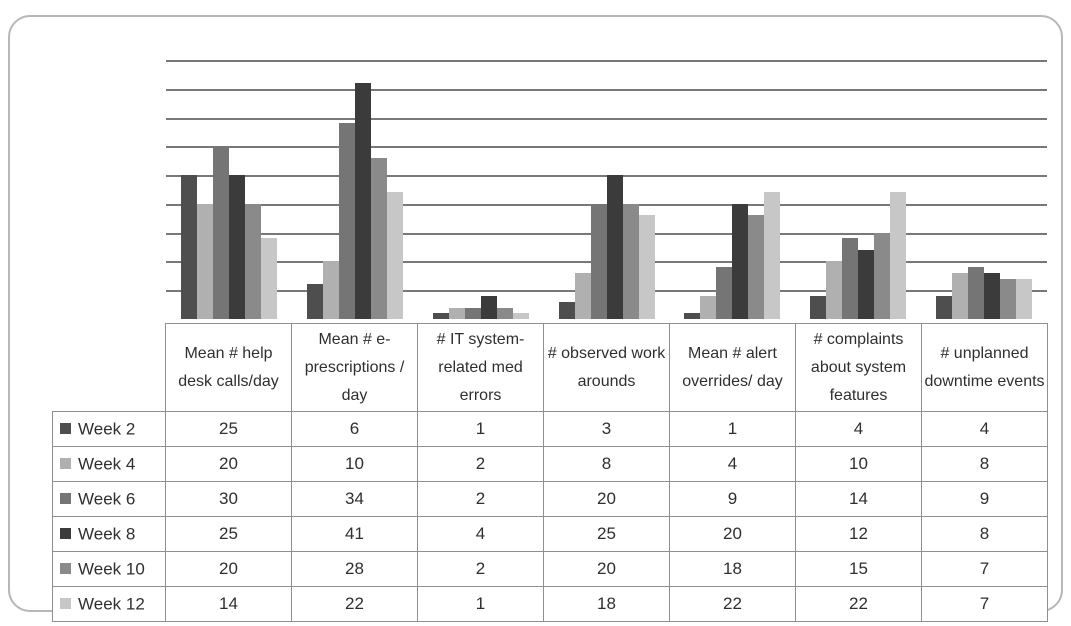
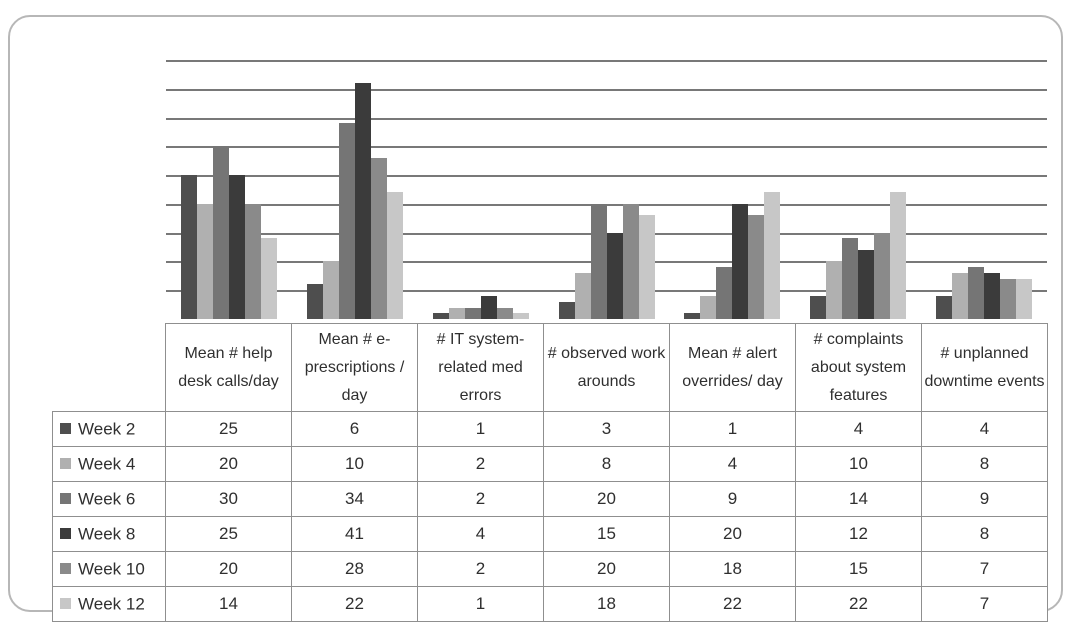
Week 8/# observed work arounds: 25 -> 15
